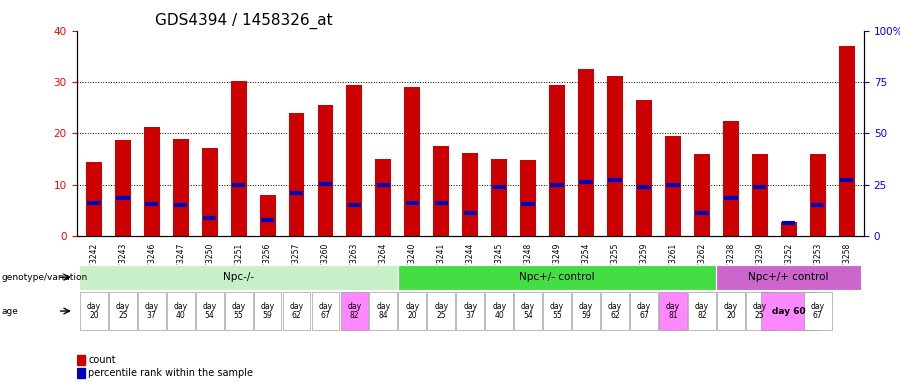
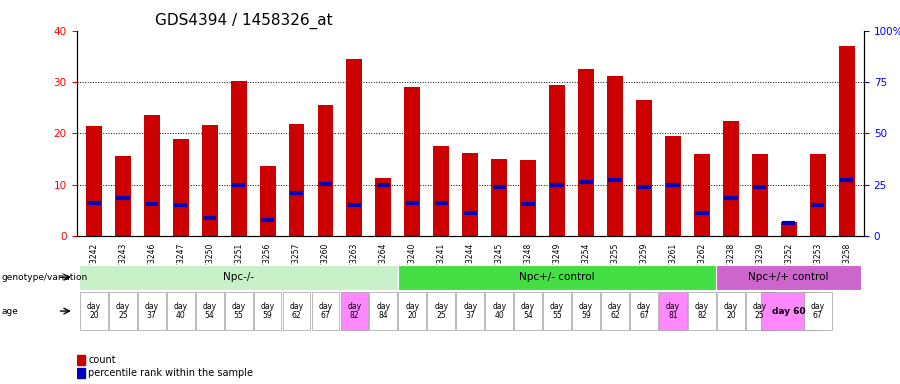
GSM973242: 14.5 -> 21.4
GSM973243: 18.8 -> 15.6
GSM973246: 21.2 -> 23.6
GSM973250: 17.2 -> 21.6
GSM973256: 8.0 -> 13.6
GSM973257: 24.0 -> 21.8
GSM973263: 29.5 -> 34.4
GSM973264: 15.0 -> 11.4
